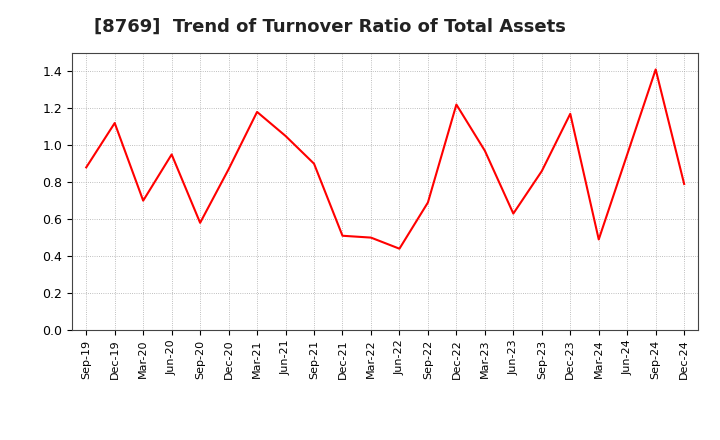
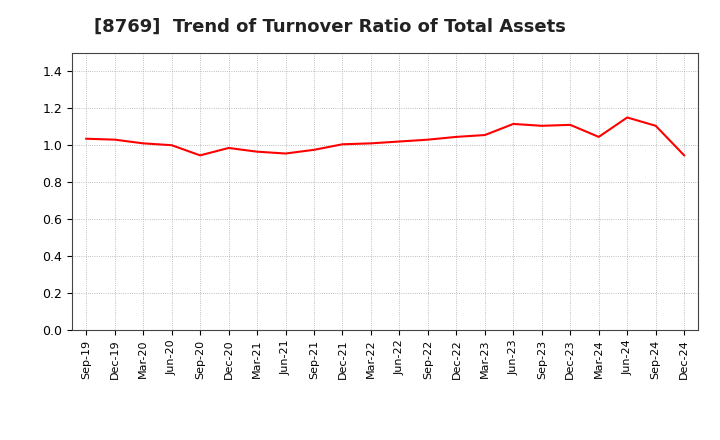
Sep-19: 0.88 -> 1.03
Dec-19: 1.12 -> 1.03
Mar-20: 0.70 -> 1.01
Jun-20: 0.95 -> 1.00
Sep-20: 0.58 -> 0.94
Dec-20: 0.87 -> 0.98
Mar-21: 1.18 -> 0.96
Jun-21: 1.05 -> 0.95
Sep-21: 0.90 -> 0.97
Dec-21: 0.51 -> 1.00
Mar-22: 0.50 -> 1.01
Jun-22: 0.44 -> 1.02
Sep-22: 0.69 -> 1.03
Dec-22: 1.22 -> 1.04
Mar-23: 0.97 -> 1.05
Jun-23: 0.63 -> 1.11
Sep-23: 0.86 -> 1.10
Dec-23: 1.17 -> 1.11
Mar-24: 0.49 -> 1.04
Jun-24: 0.95 -> 1.15
Sep-24: 1.41 -> 1.10
Dec-24: 0.79 -> 0.94
